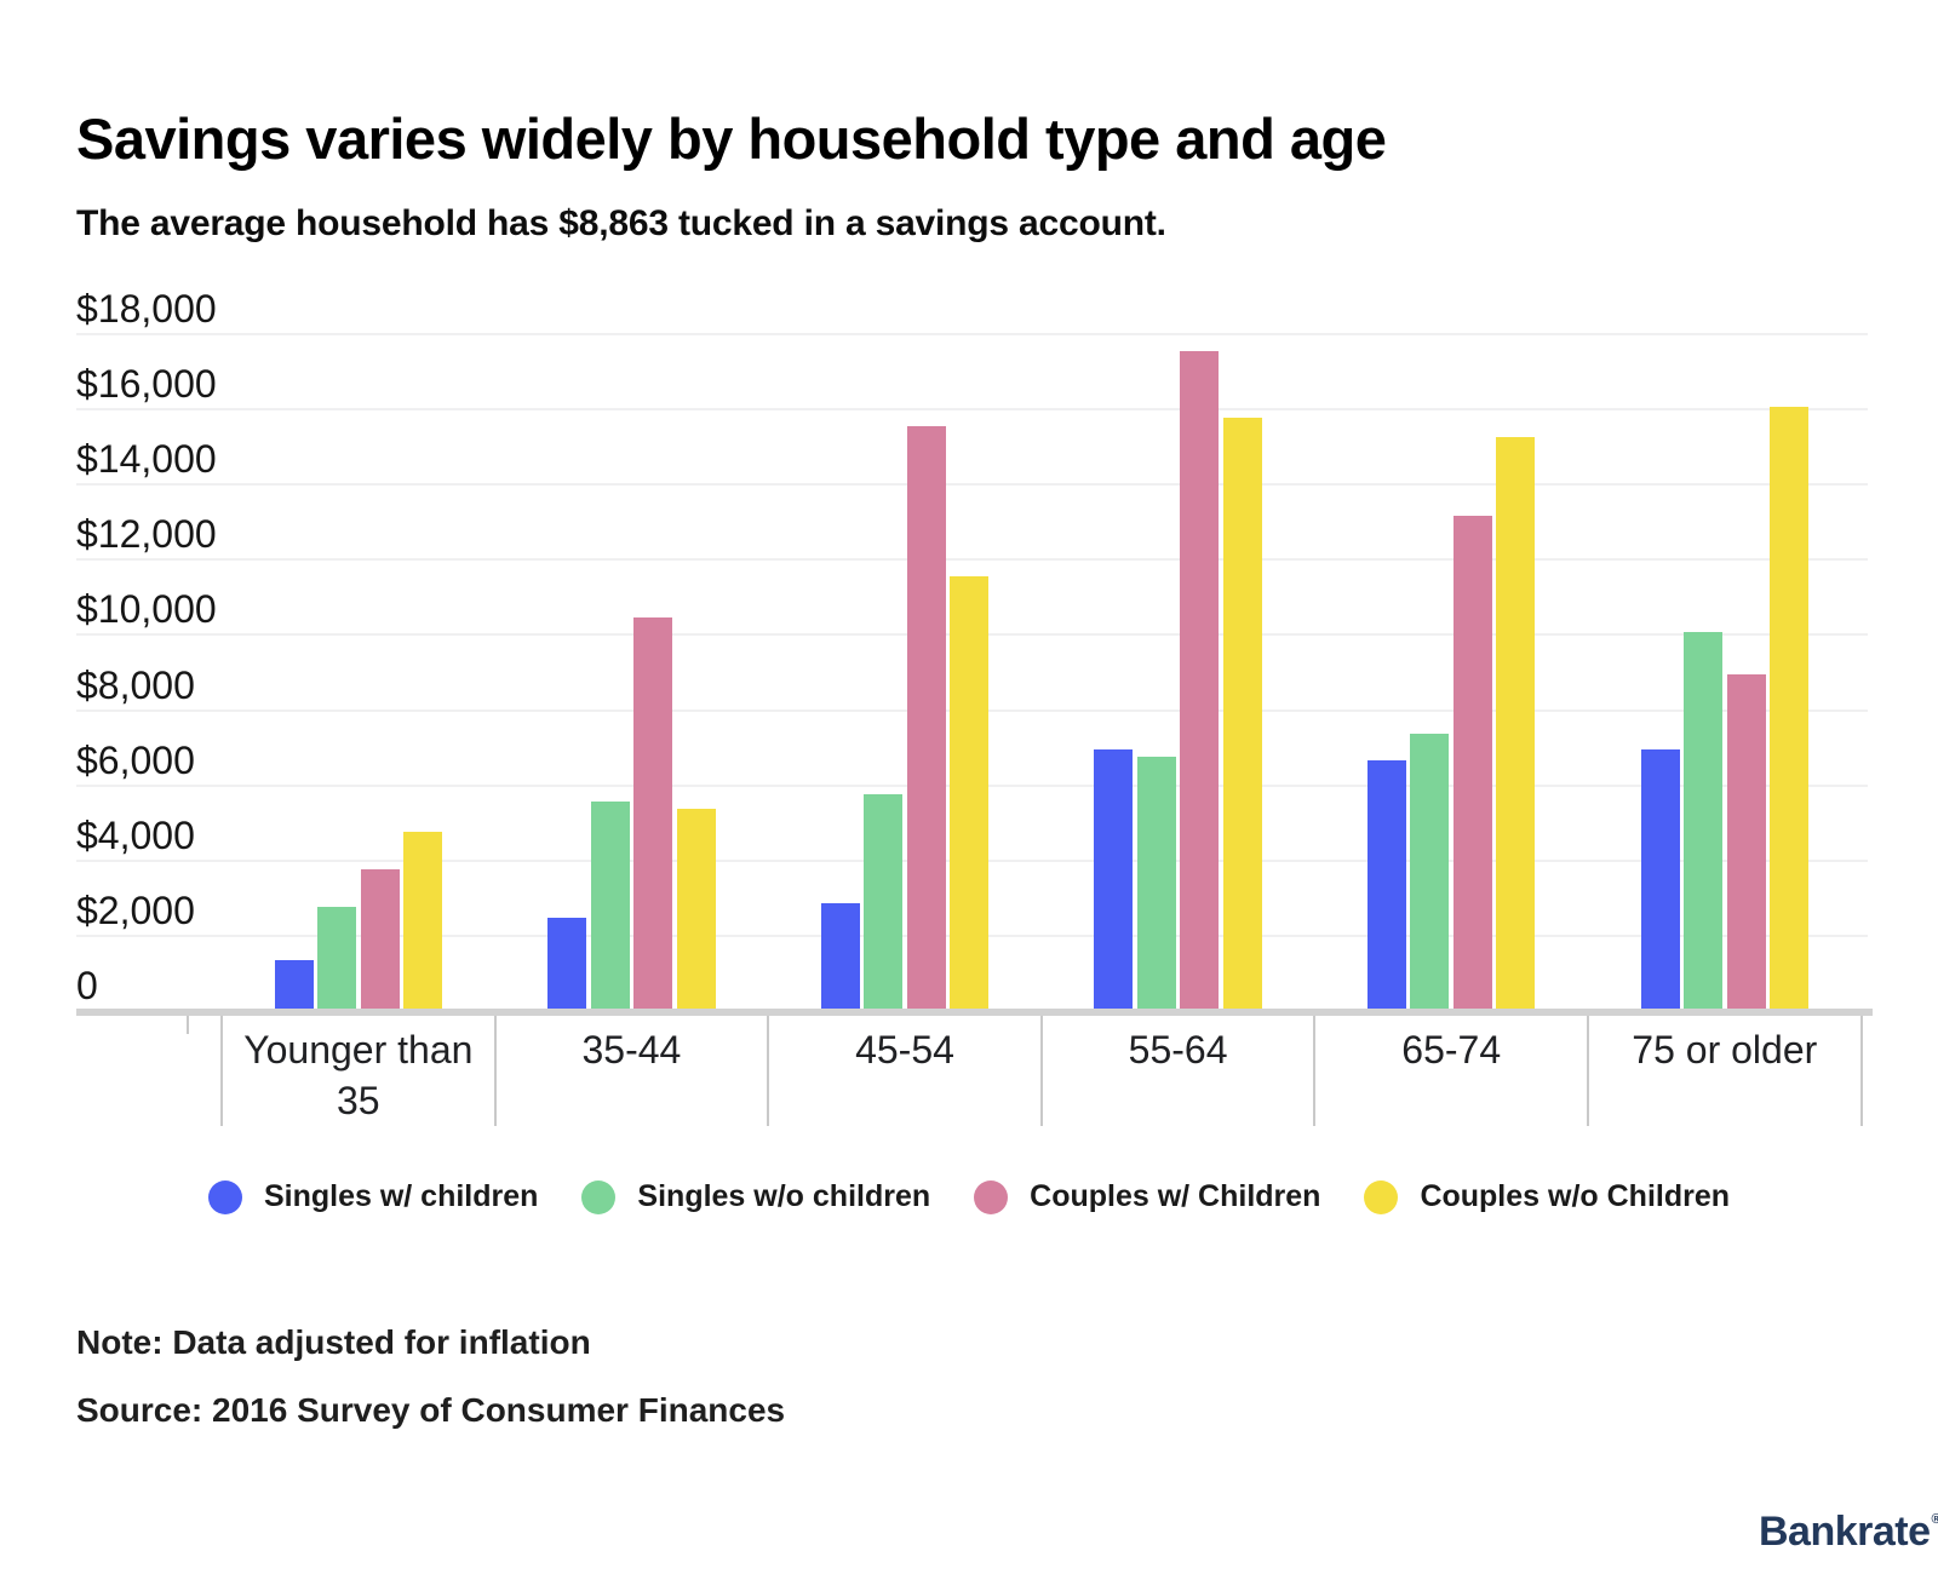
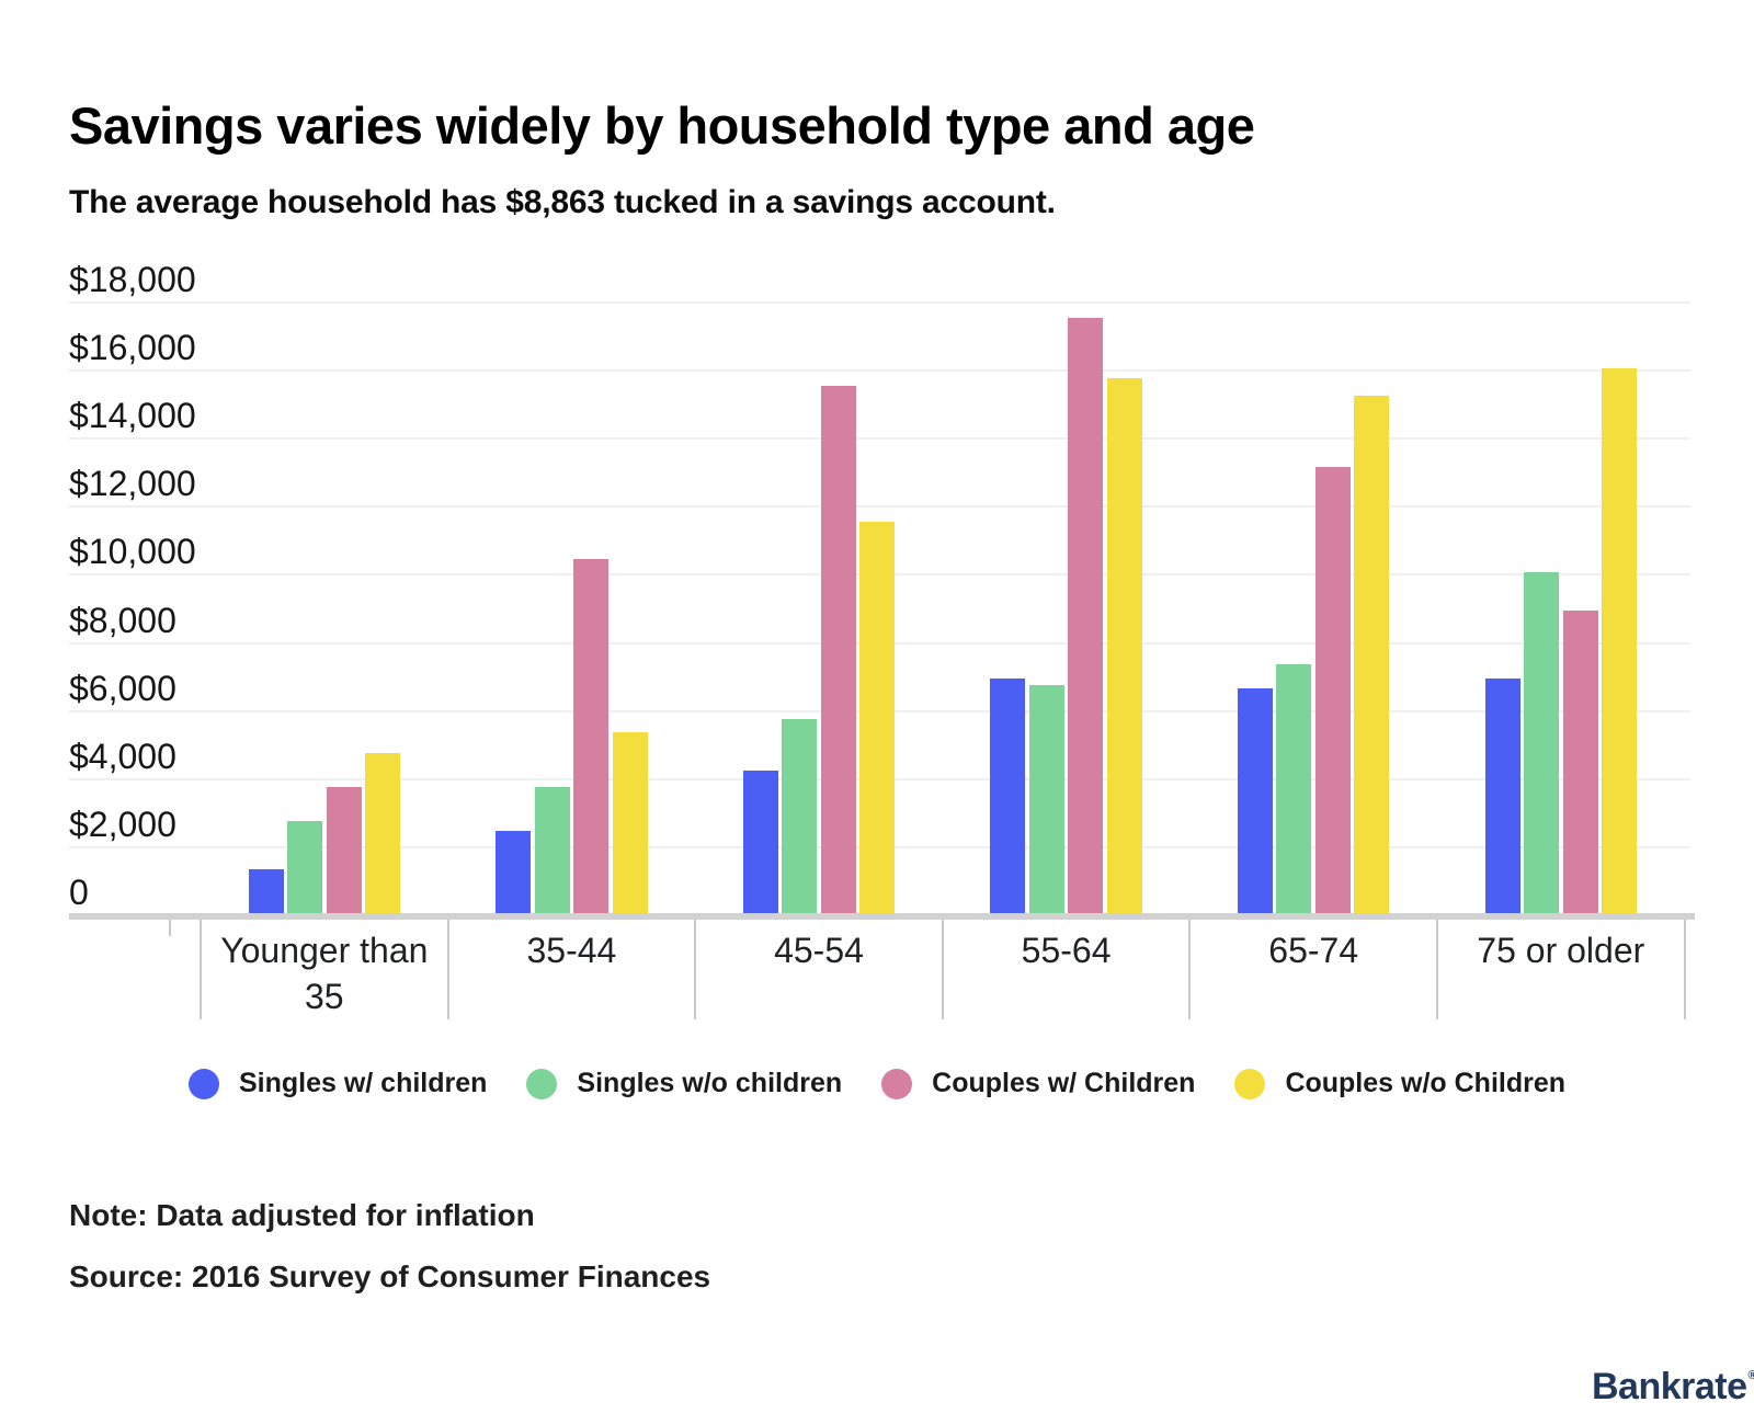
Singles w/o children/35-44: $5500 -> $3700
Singles w/ children/45-54: $2800 -> $4200
